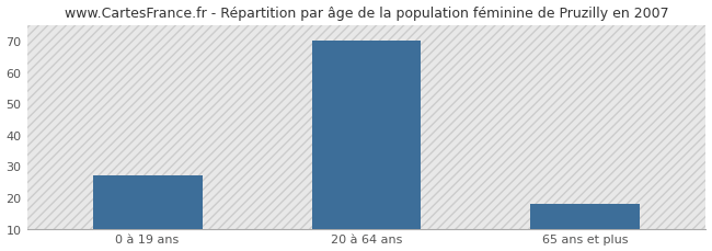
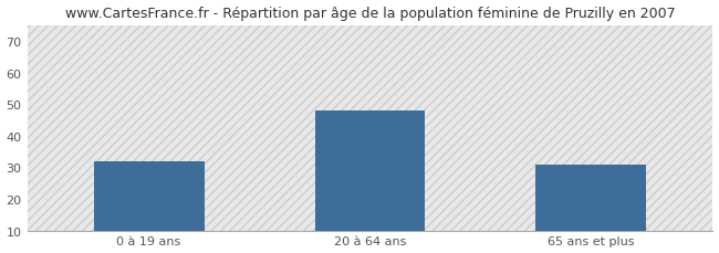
0 à 19 ans: 27 -> 32
20 à 64 ans: 70 -> 48
65 ans et plus: 18 -> 31
